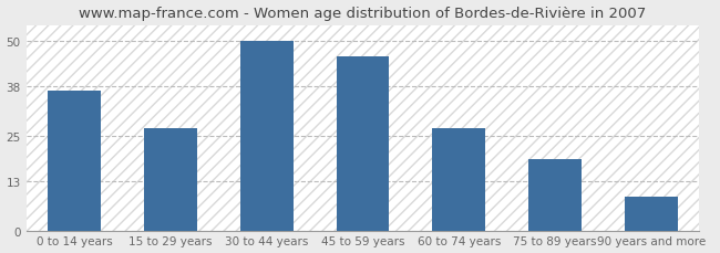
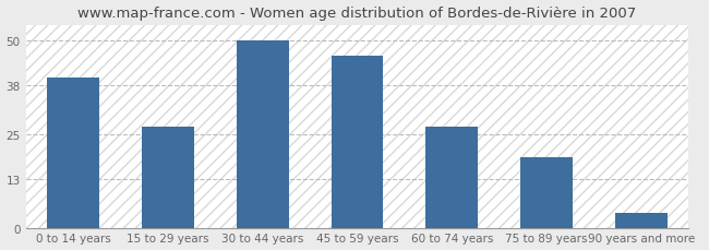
0 to 14 years: 37 -> 40
90 years and more: 9 -> 4
